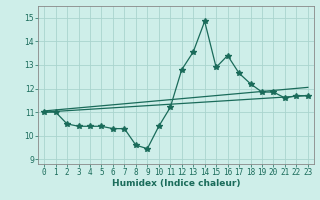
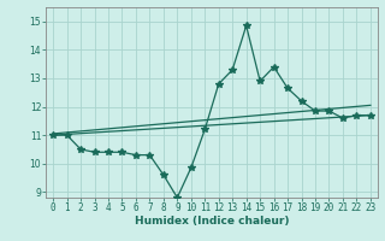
9: 9.45 -> 8.80
10: 10.40 -> 9.85
13: 13.55 -> 13.30
